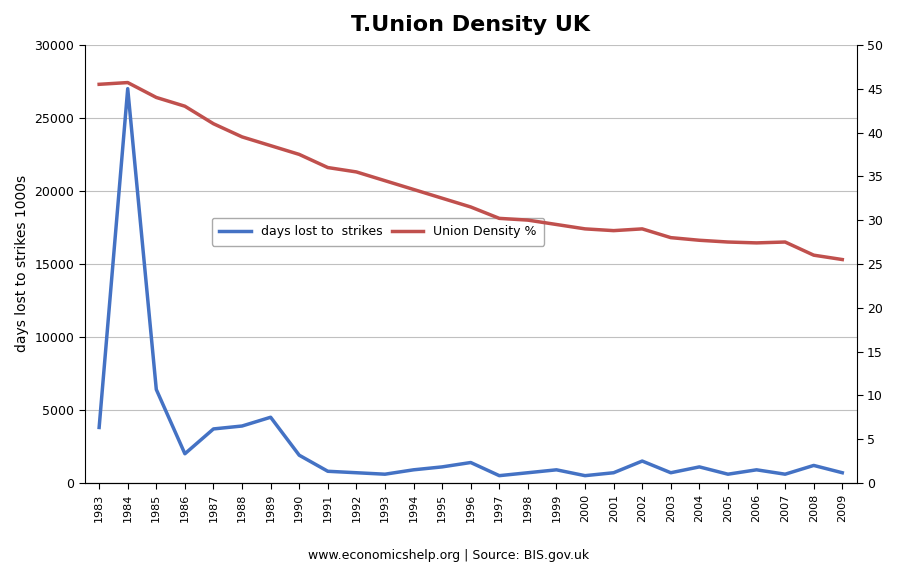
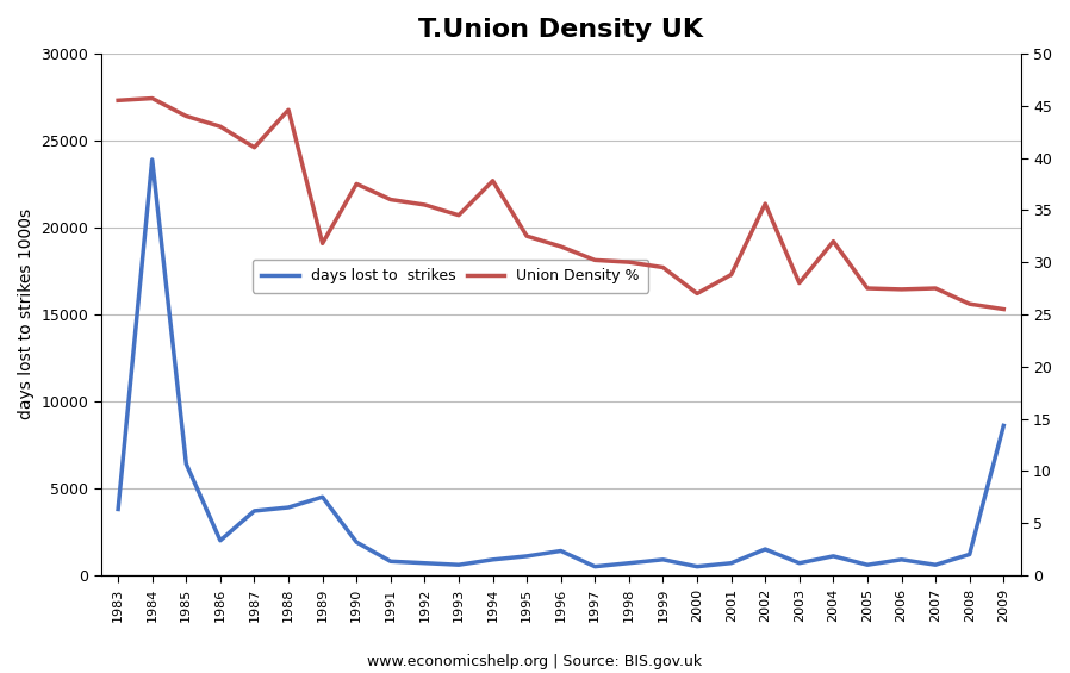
days lost to strikes/1984: 27000 -> 23900
Union Density %/1988: 39.5 -> 44.6
Union Density %/1989: 38.5 -> 31.8
Union Density %/1994: 33.5 -> 37.8
Union Density %/2000: 29.0 -> 27.0
Union Density %/2002: 29.0 -> 35.6
Union Density %/2004: 27.7 -> 32.0
days lost to strikes/2009: 700 -> 8600
